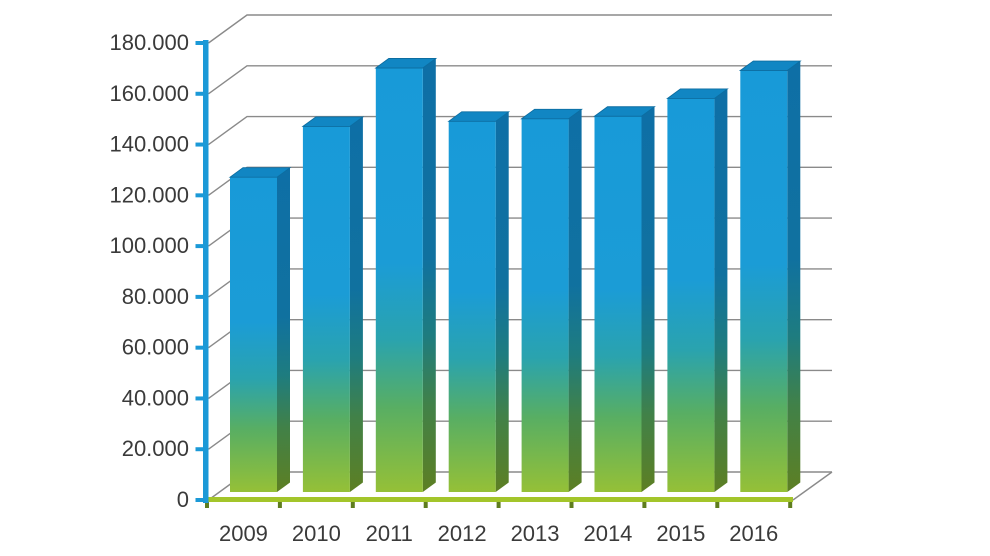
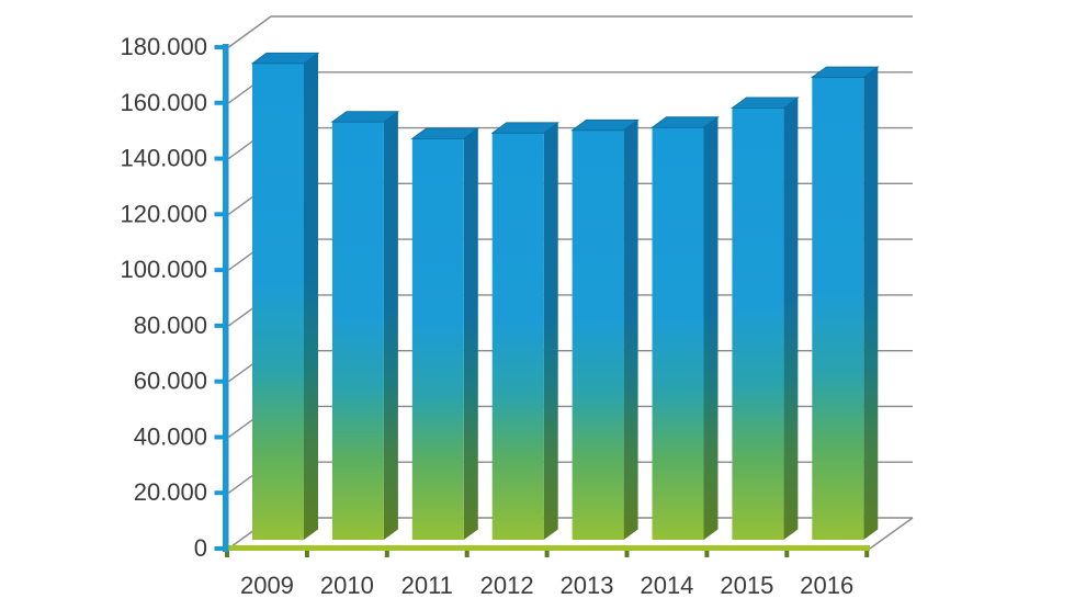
2009: 124000 -> 171000
2010: 144000 -> 150000
2011: 167000 -> 144000
